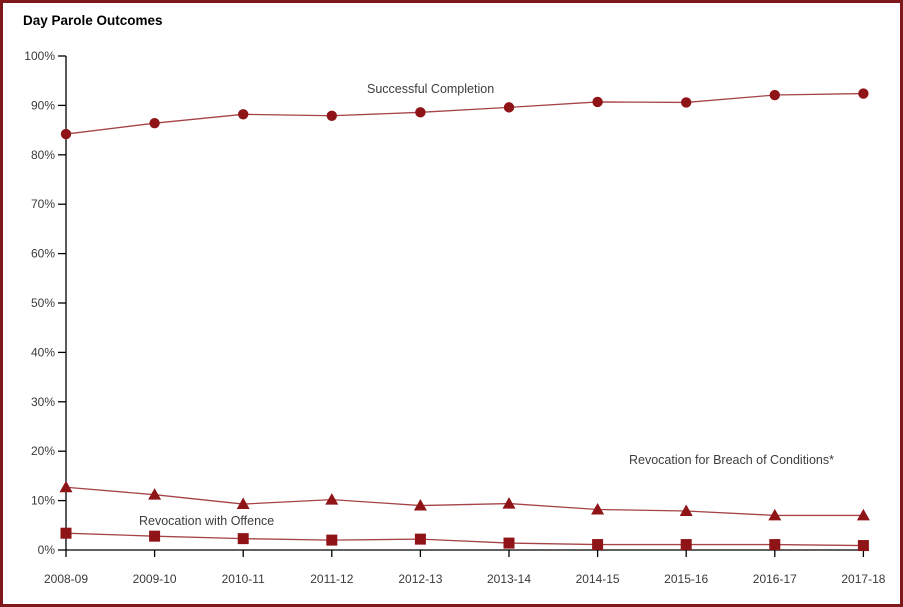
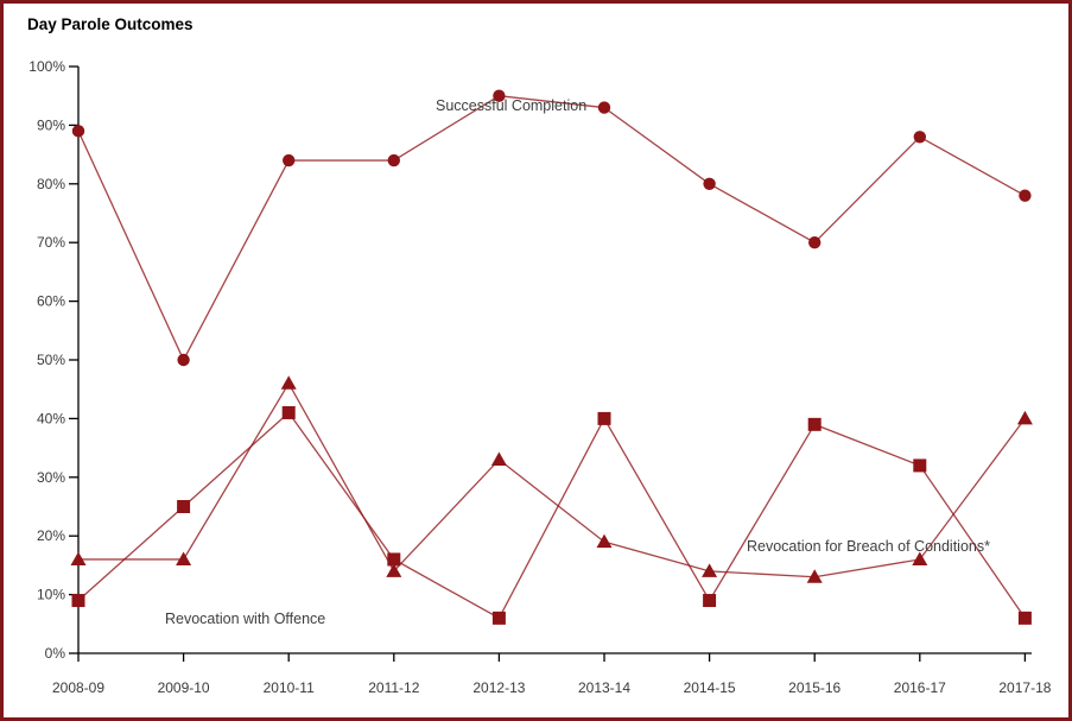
Successful Completion/2008-09: 84% -> 89%
Revocation for Breach of Conditions*/2008-09: 13% -> 16%
Revocation with Offence/2008-09: 3% -> 9%
Successful Completion/2009-10: 86% -> 50%
Revocation for Breach of Conditions*/2009-10: 11% -> 16%
Revocation with Offence/2009-10: 3% -> 25%
Successful Completion/2010-11: 88% -> 84%
Revocation for Breach of Conditions*/2010-11: 9% -> 46%
Revocation with Offence/2010-11: 2% -> 41%
Successful Completion/2011-12: 88% -> 84%
Revocation for Breach of Conditions*/2011-12: 10% -> 14%
Revocation with Offence/2011-12: 2% -> 16%
Successful Completion/2012-13: 89% -> 95%
Revocation for Breach of Conditions*/2012-13: 9% -> 33%
Revocation with Offence/2012-13: 2% -> 6%
Successful Completion/2013-14: 90% -> 93%
Revocation for Breach of Conditions*/2013-14: 9% -> 19%
Revocation with Offence/2013-14: 1% -> 40%
Successful Completion/2014-15: 91% -> 80%
Revocation for Breach of Conditions*/2014-15: 8% -> 14%
Revocation with Offence/2014-15: 1% -> 9%
Successful Completion/2015-16: 91% -> 70%
Revocation for Breach of Conditions*/2015-16: 8% -> 13%
Revocation with Offence/2015-16: 1% -> 39%
Successful Completion/2016-17: 92% -> 88%
Revocation for Breach of Conditions*/2016-17: 7% -> 16%
Revocation with Offence/2016-17: 1% -> 32%
Successful Completion/2017-18: 92% -> 78%
Revocation for Breach of Conditions*/2017-18: 7% -> 40%
Revocation with Offence/2017-18: 1% -> 6%
